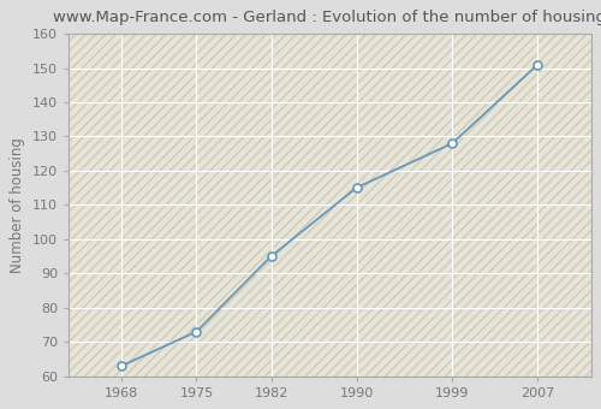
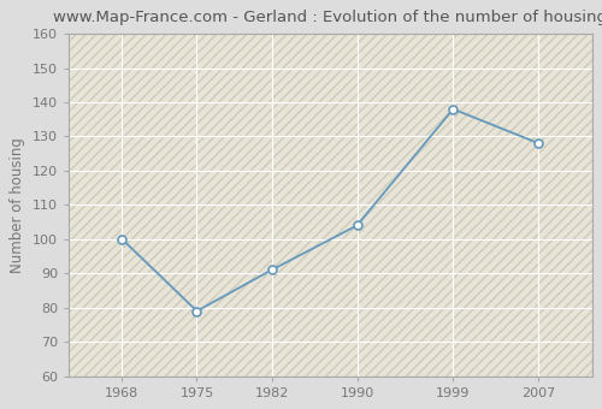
1968: 63 -> 100
1975: 73 -> 79
1982: 95 -> 91
1990: 115 -> 104
1999: 128 -> 138
2007: 151 -> 128
